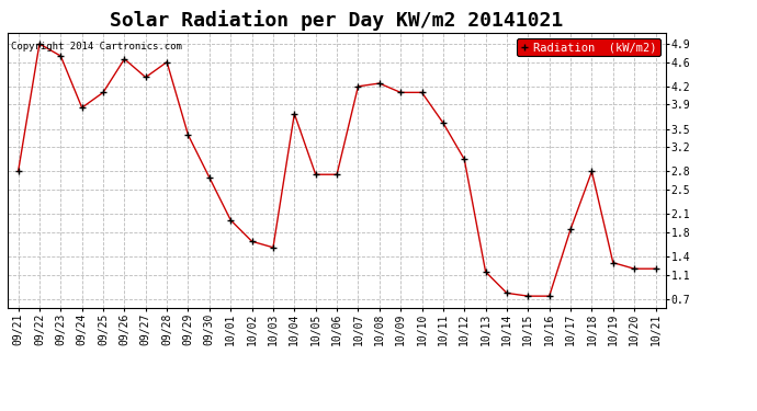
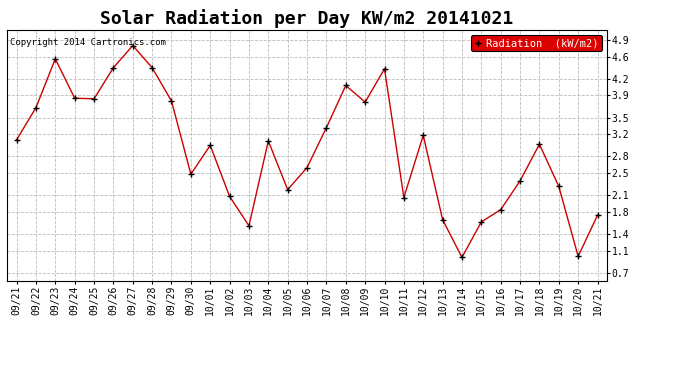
09/21: 2.80 -> 3.10
09/22: 4.90 -> 3.68
09/23: 4.70 -> 4.56
09/25: 4.10 -> 3.84
09/26: 4.65 -> 4.40
09/27: 4.35 -> 4.80
09/28: 4.60 -> 4.40
09/29: 3.40 -> 3.80
09/30: 2.70 -> 2.48
10/01: 2.00 -> 3.00
10/02: 1.65 -> 2.08
10/04: 3.75 -> 3.08
10/05: 2.75 -> 2.20
10/06: 2.75 -> 2.60
10/07: 4.20 -> 3.32
10/08: 4.25 -> 4.08
10/09: 4.10 -> 3.78
10/10: 4.10 -> 4.38
10/11: 3.60 -> 2.06
10/12: 3.00 -> 3.18
10/13: 1.15 -> 1.66
10/14: 0.80 -> 0.98
10/15: 0.75 -> 1.62
10/16: 0.75 -> 1.84
10/17: 1.85 -> 2.36
10/18: 2.80 -> 3.02
10/19: 1.30 -> 2.26
10/20: 1.20 -> 1.00
10/21: 1.20 -> 1.74
